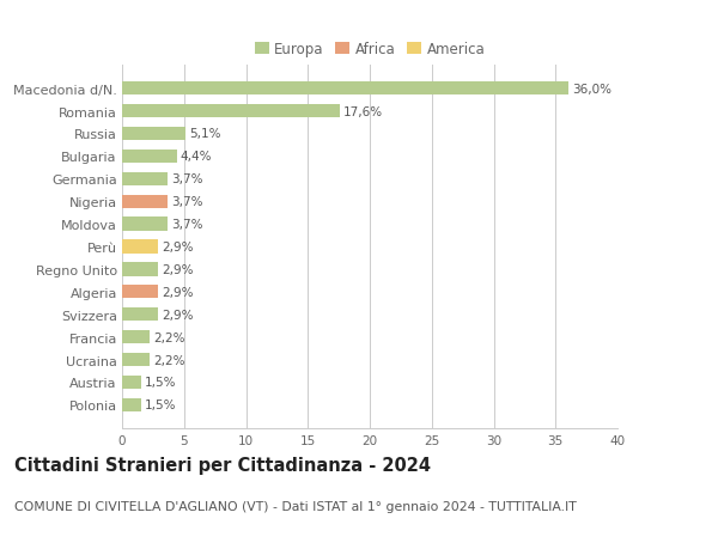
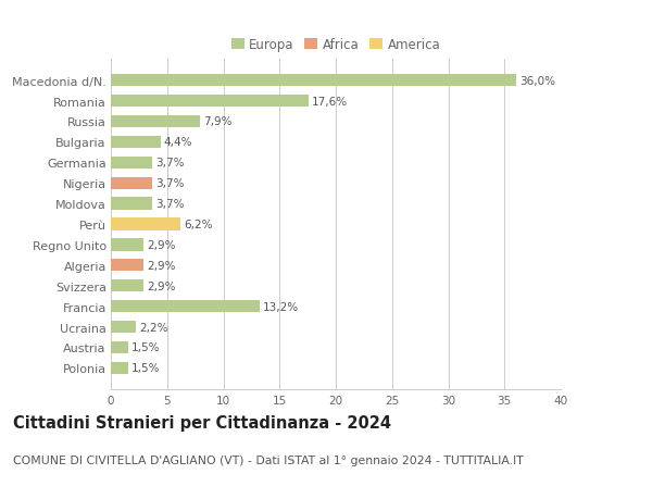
Russia: 5,1% -> 7,9%
Perù: 2,9% -> 6,2%
Francia: 2,2% -> 13,2%
